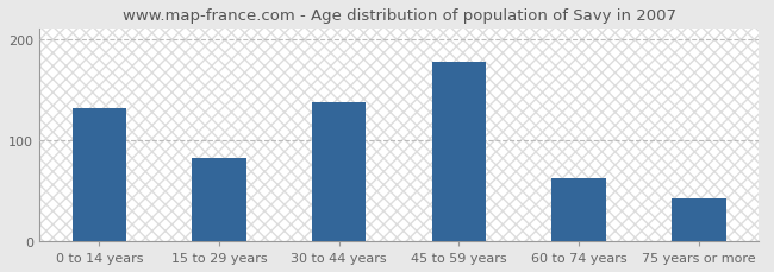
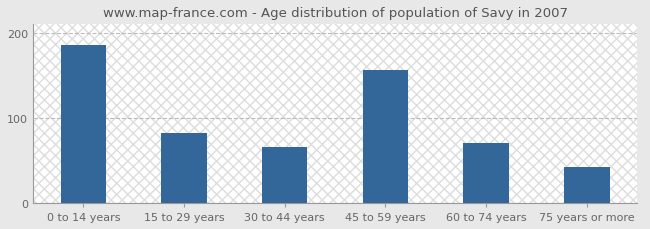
0 to 14 years: 132 -> 186
30 to 44 years: 138 -> 66
45 to 59 years: 178 -> 156
60 to 74 years: 62 -> 70
